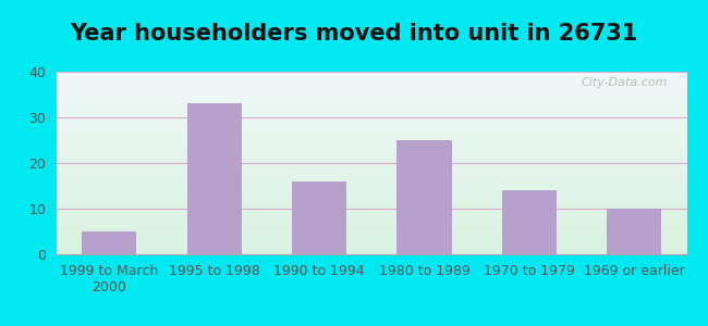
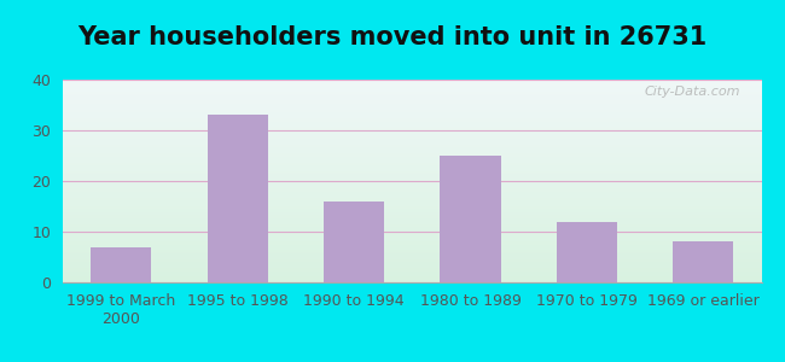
1999 to March 2000: 5 -> 7
1970 to 1979: 14 -> 12
1969 or earlier: 10 -> 8
